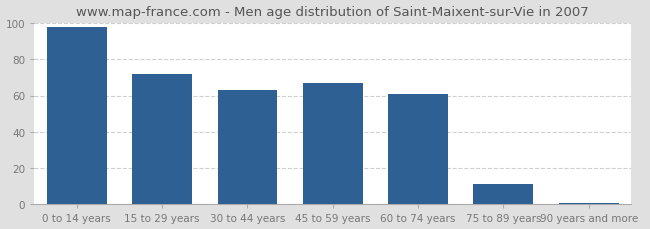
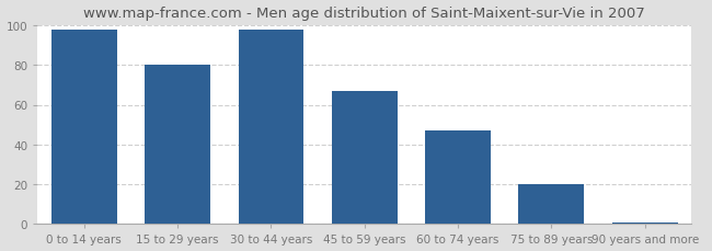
15 to 29 years: 72 -> 80
30 to 44 years: 63 -> 98
60 to 74 years: 61 -> 47
75 to 89 years: 11 -> 20
